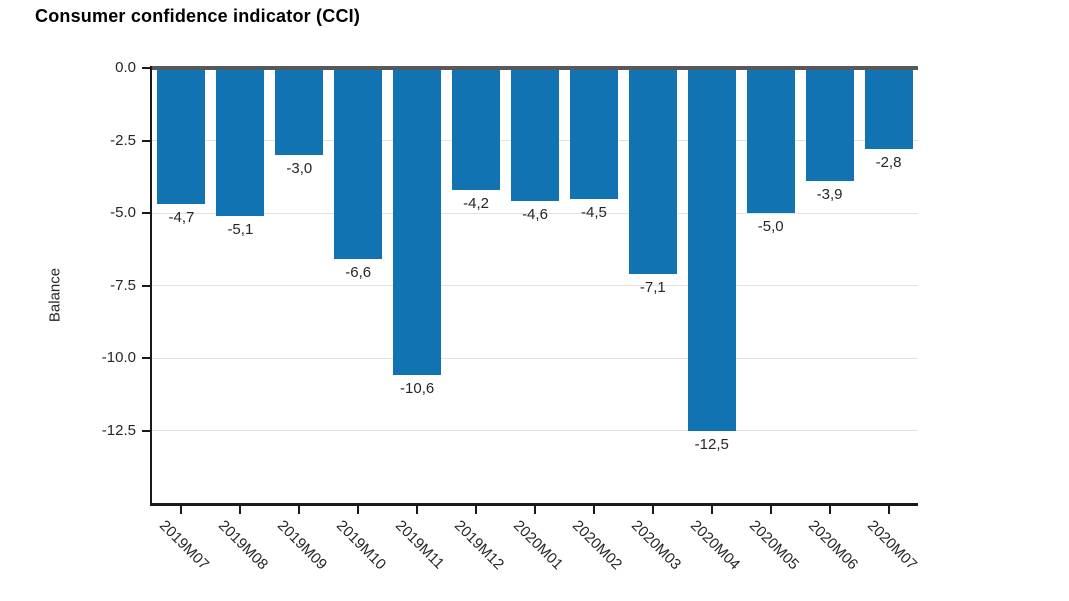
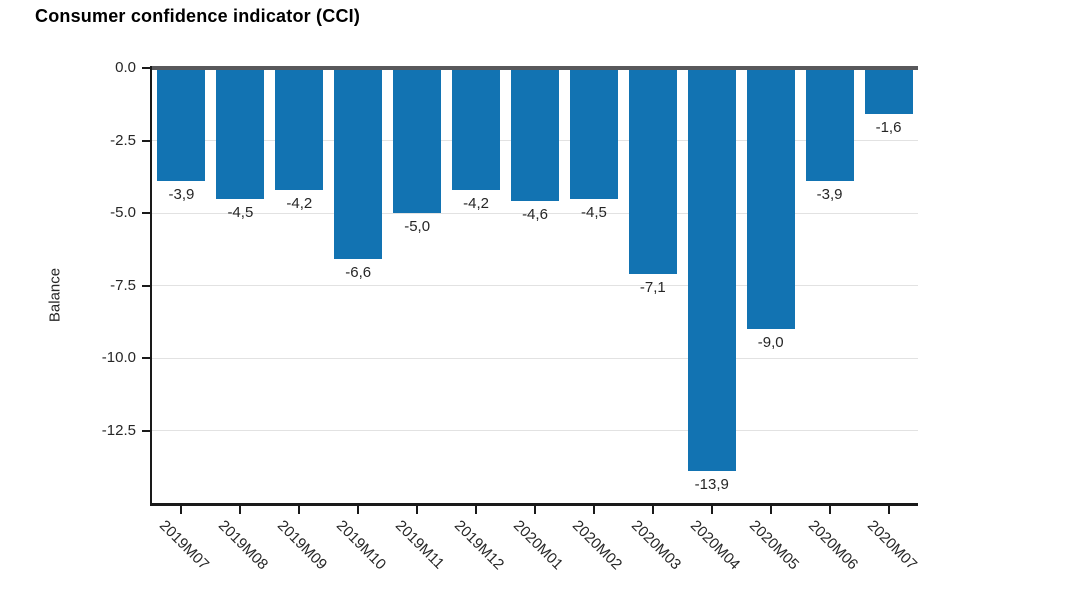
2019M07: -4,7 -> -3,9
2019M08: -5,1 -> -4,5
2019M09: -3,0 -> -4,2
2019M11: -10,6 -> -5,0
2020M04: -12,5 -> -13,9
2020M05: -5,0 -> -9,0
2020M07: -2,8 -> -1,6
